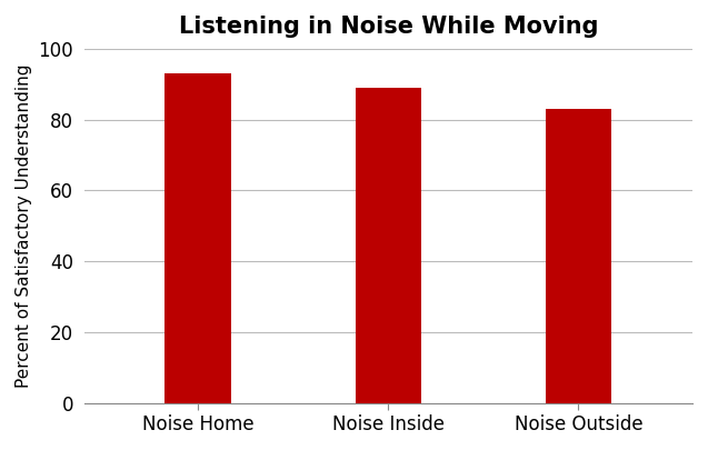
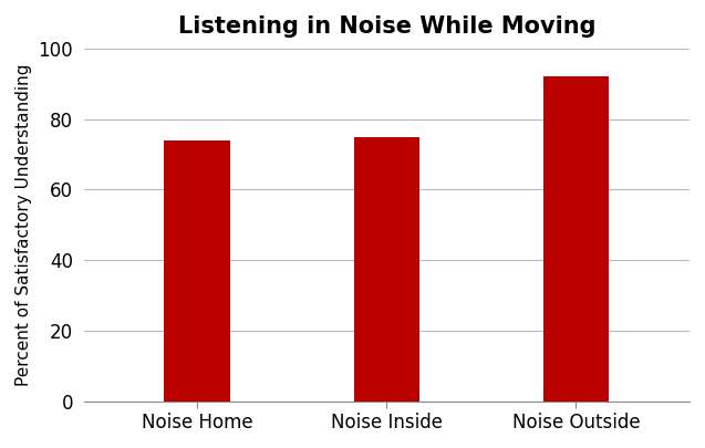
Noise Home: 93 -> 74
Noise Inside: 89 -> 75
Noise Outside: 83 -> 92
